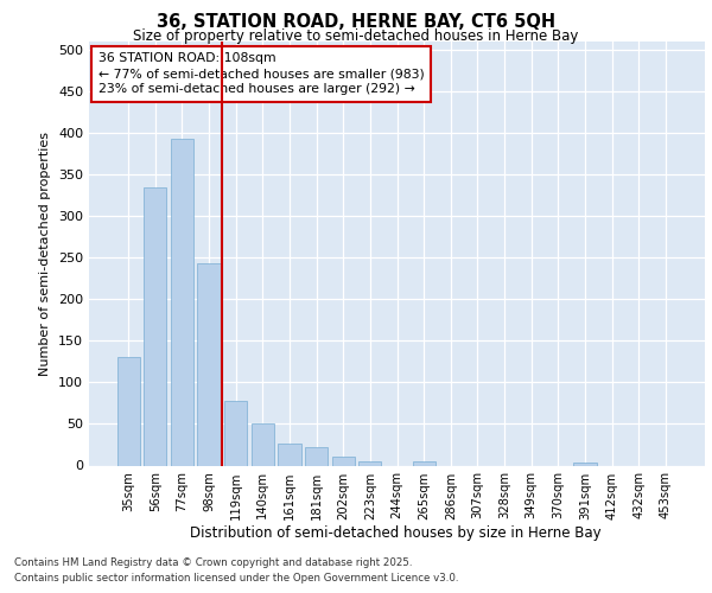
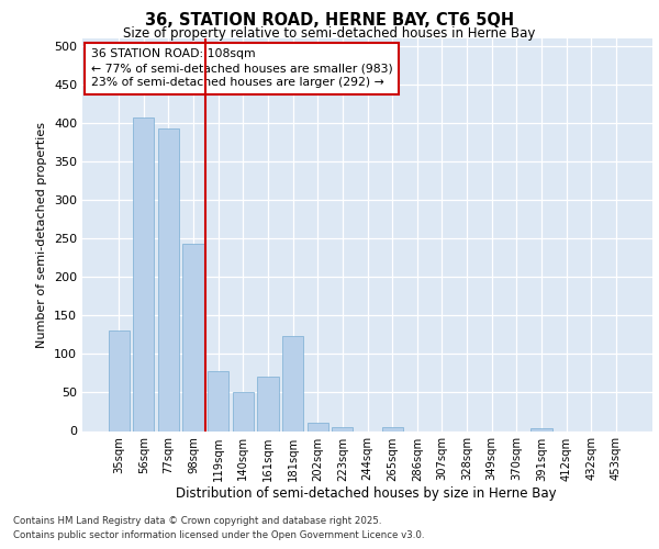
56sqm: 335 -> 408
161sqm: 27 -> 70
181sqm: 22 -> 124
